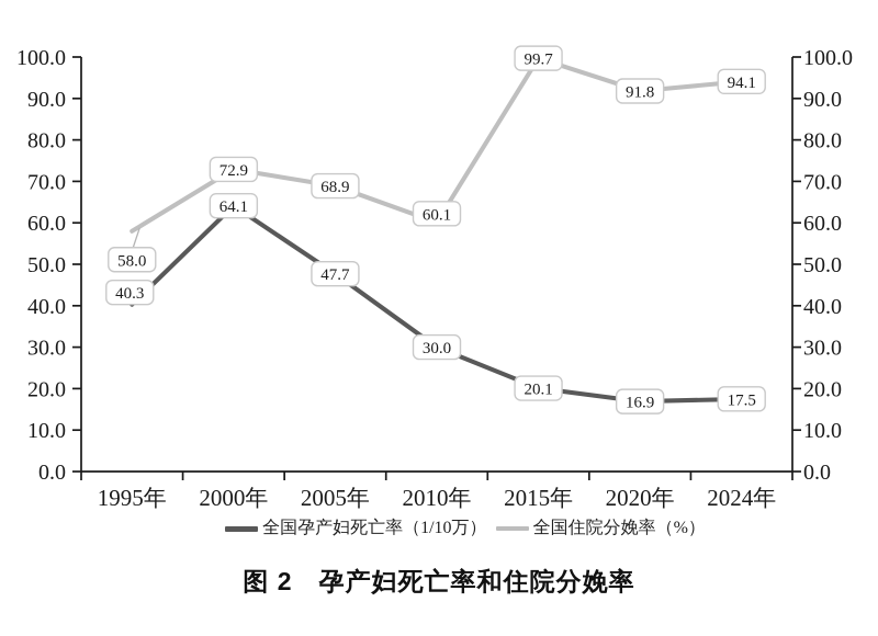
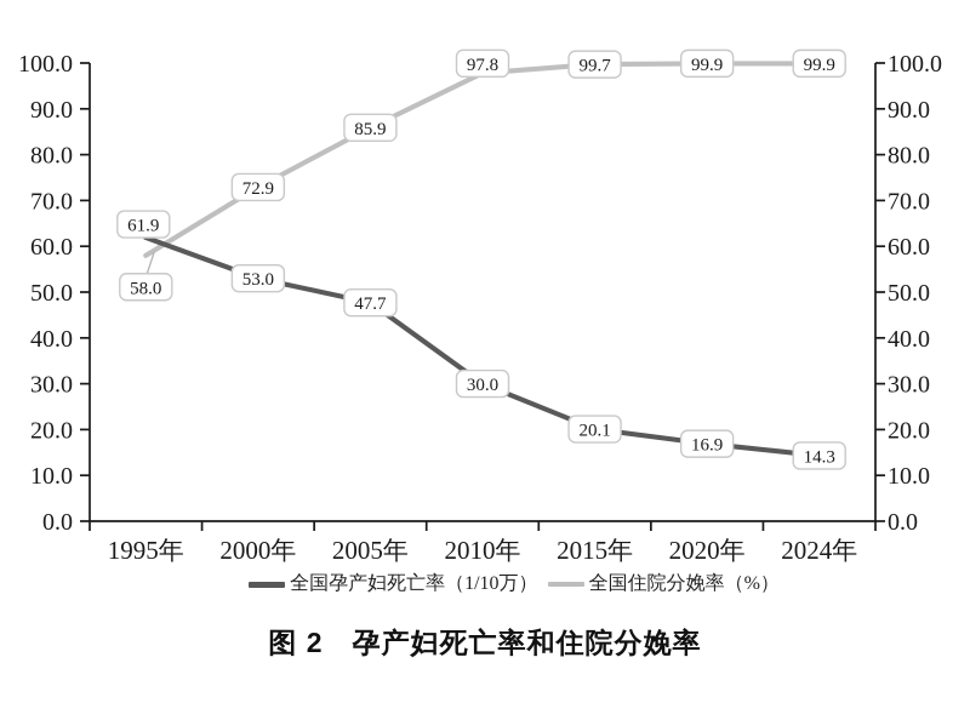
全国孕产妇死亡率（1/10万）/1995年: 40.3 -> 61.9
全国孕产妇死亡率（1/10万）/2000年: 64.1 -> 53.0
全国住院分娩率（%）/2005年: 68.9 -> 85.9
全国住院分娩率（%）/2010年: 60.1 -> 97.8
全国住院分娩率（%）/2020年: 91.8 -> 99.9
全国孕产妇死亡率（1/10万）/2024年: 17.5 -> 14.3
全国住院分娩率（%）/2024年: 94.1 -> 99.9
